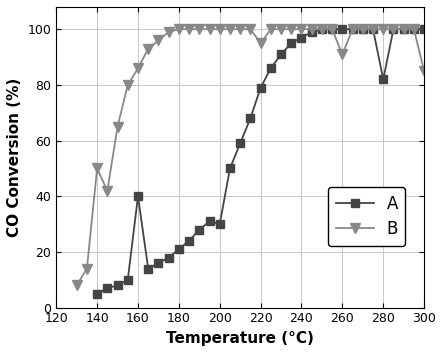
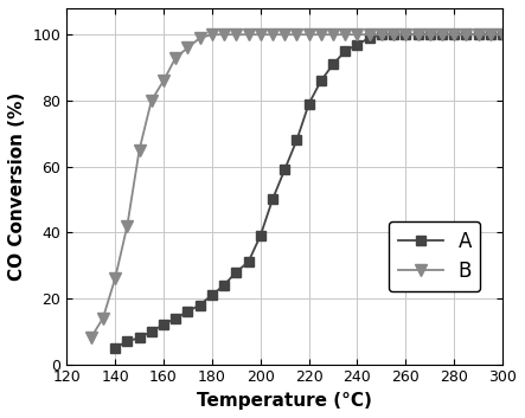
B/140: 50 -> 26
A/160: 40 -> 12
A/200: 30 -> 39
B/220: 95 -> 100
B/260: 91 -> 100
A/280: 82 -> 100
B/300: 85 -> 100
